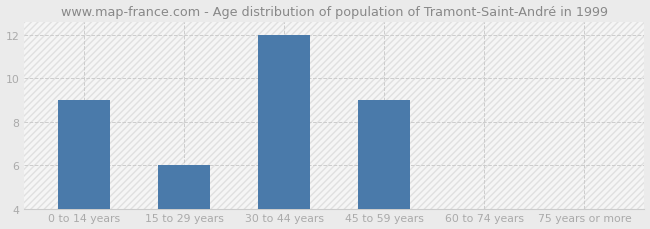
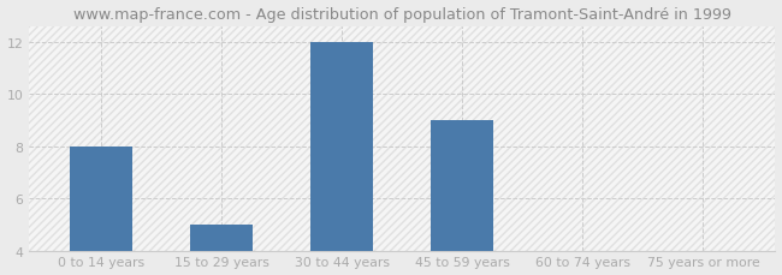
0 to 14 years: 9.00 -> 8.00
15 to 29 years: 6.00 -> 5.00
